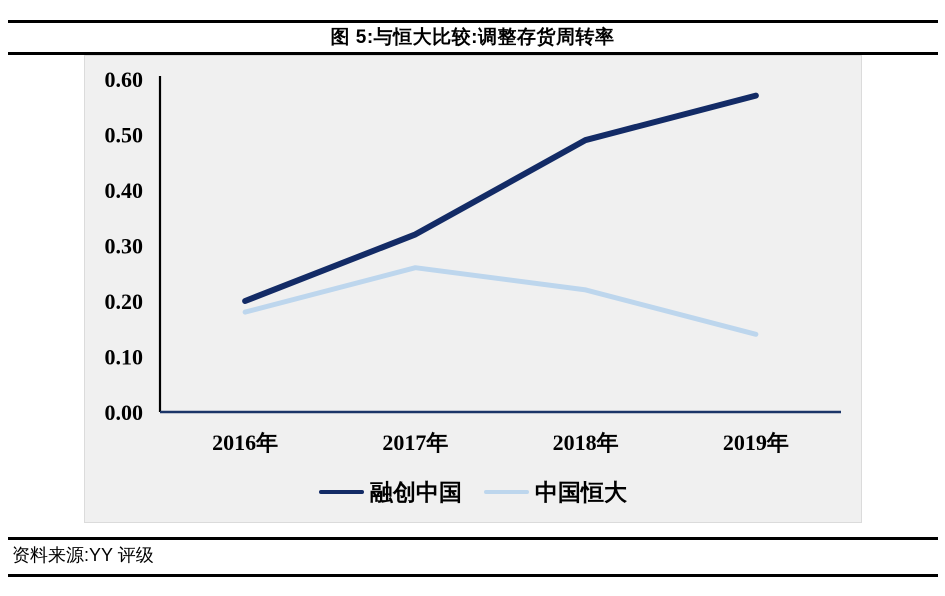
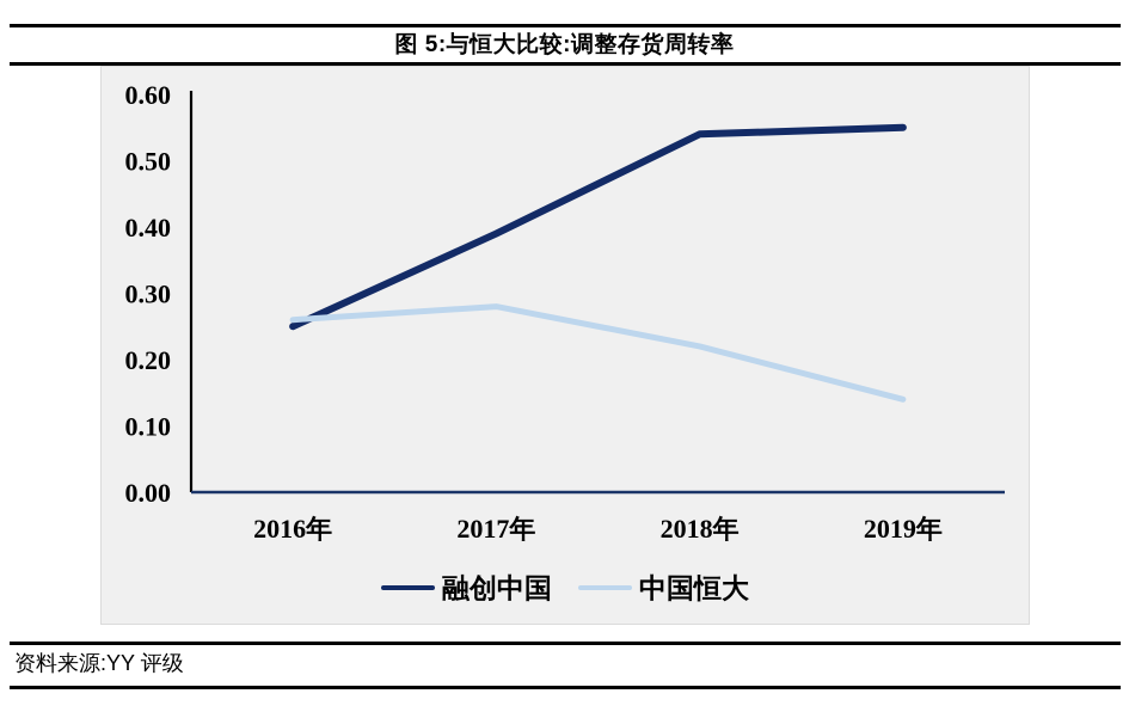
融创中国/2016年: 0.20 -> 0.25
中国恒大/2016年: 0.18 -> 0.26
融创中国/2017年: 0.32 -> 0.39
中国恒大/2017年: 0.26 -> 0.28
融创中国/2018年: 0.49 -> 0.54
融创中国/2019年: 0.57 -> 0.55
